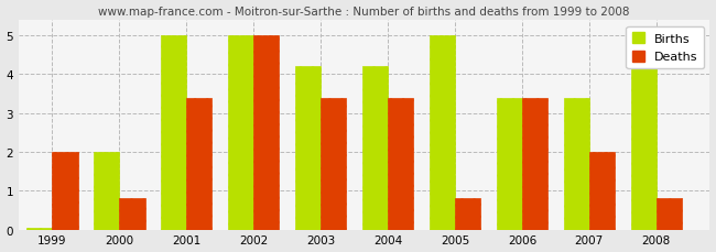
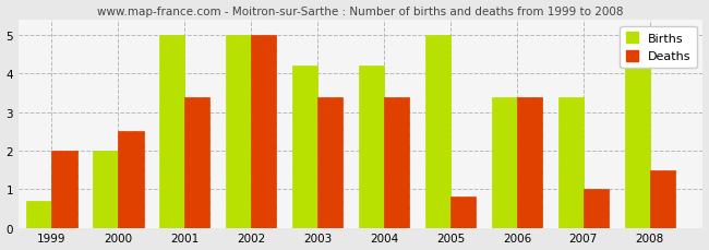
Births/1999: 0.05 -> 0.70
Deaths/2000: 0.8 -> 2.5
Deaths/2007: 2.0 -> 1.0
Deaths/2008: 0.8 -> 1.5
